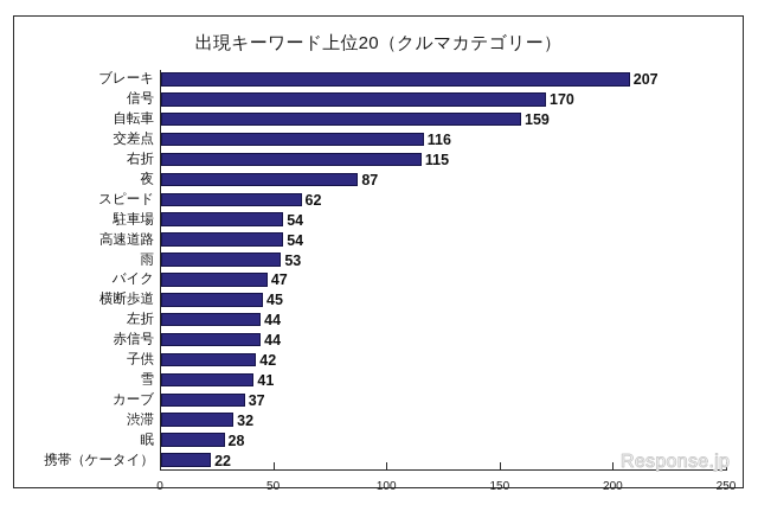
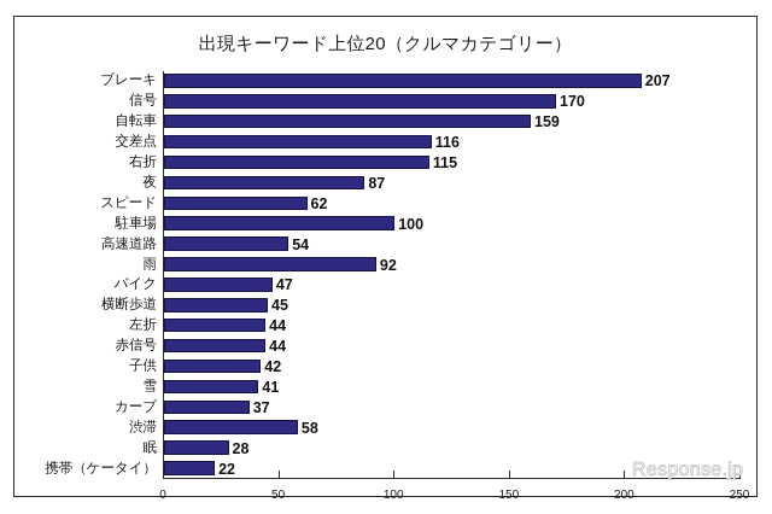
駐車場: 54 -> 100
雨: 53 -> 92
渋滞: 32 -> 58
